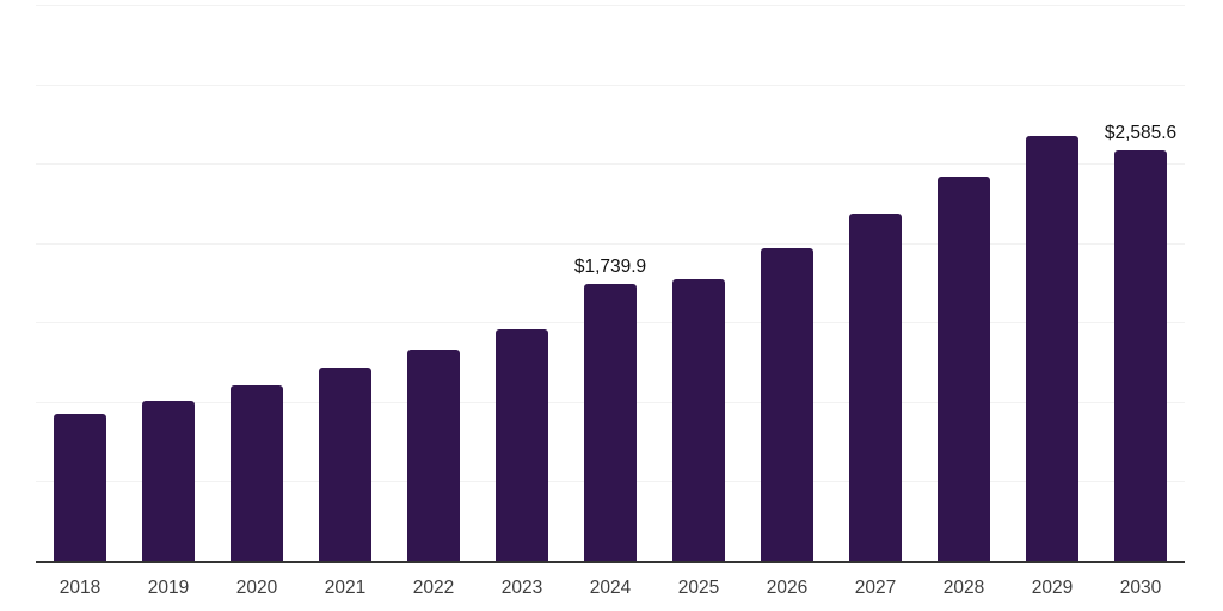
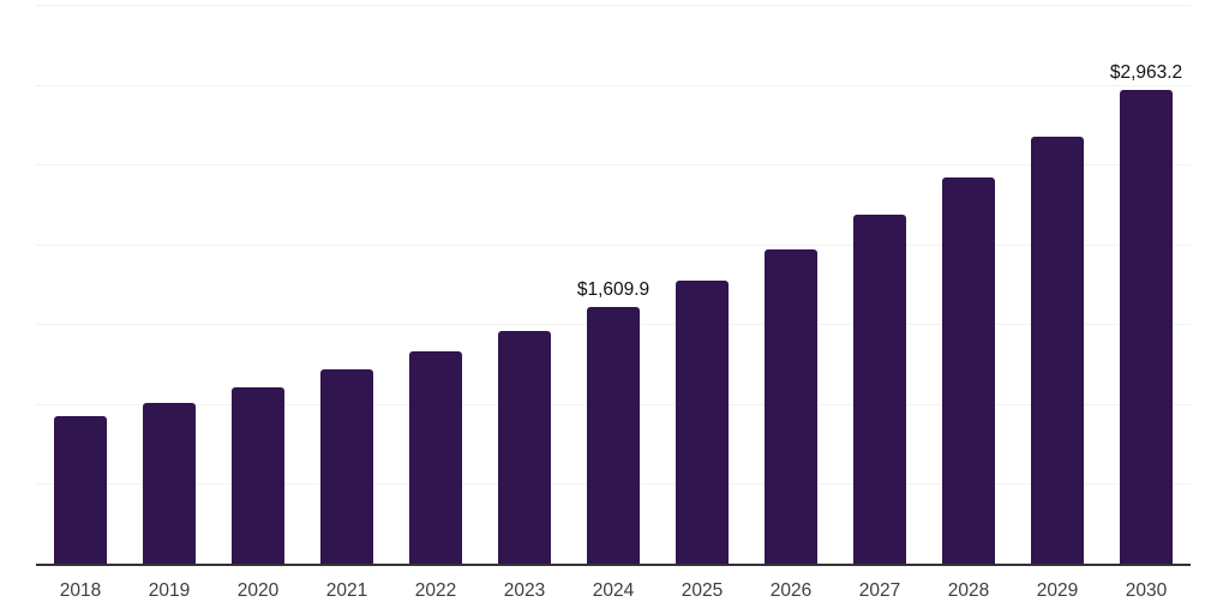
2024: $1,739.9 -> $1,609.9
2030: $2,585.6 -> $2,963.2
